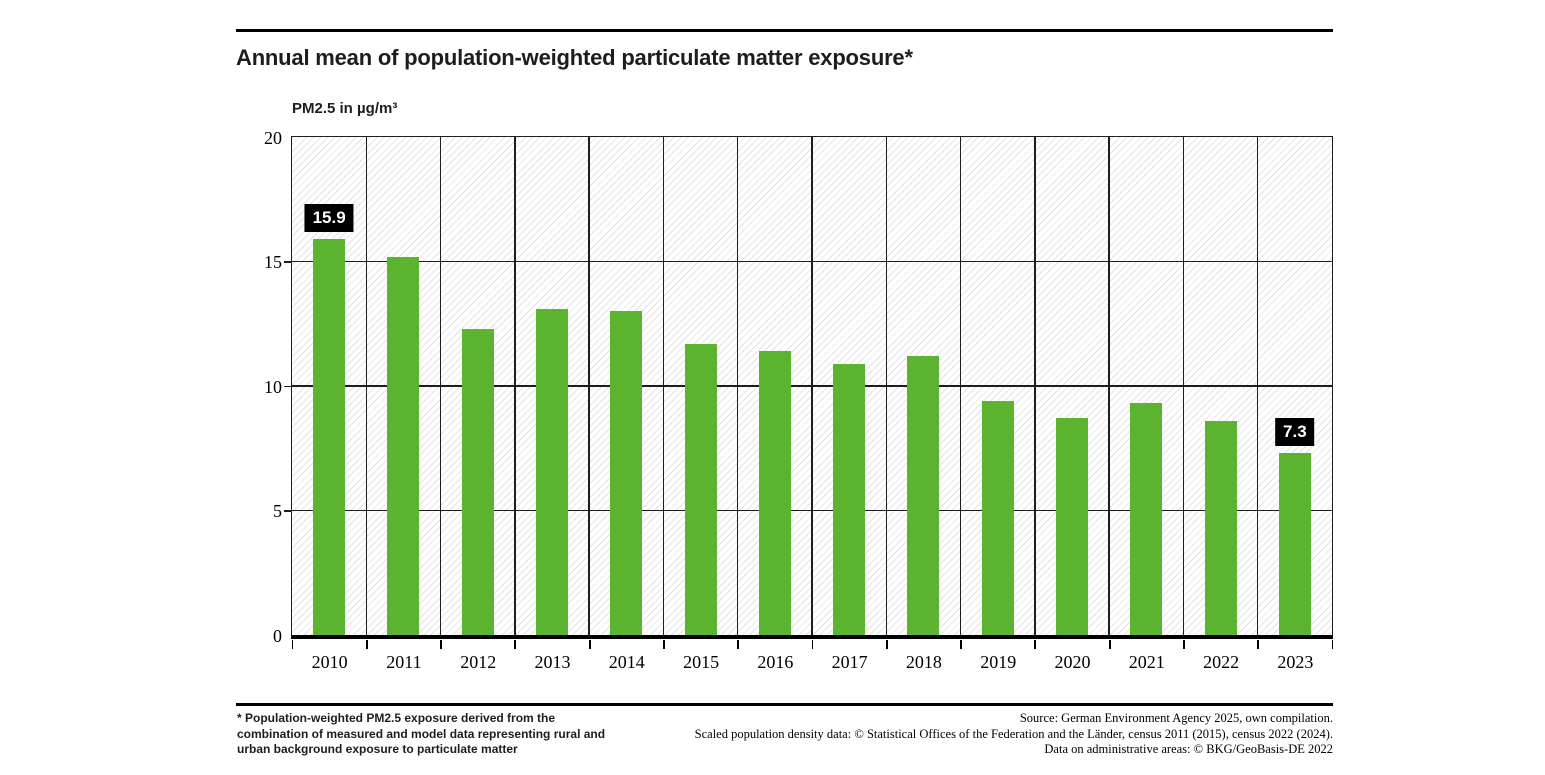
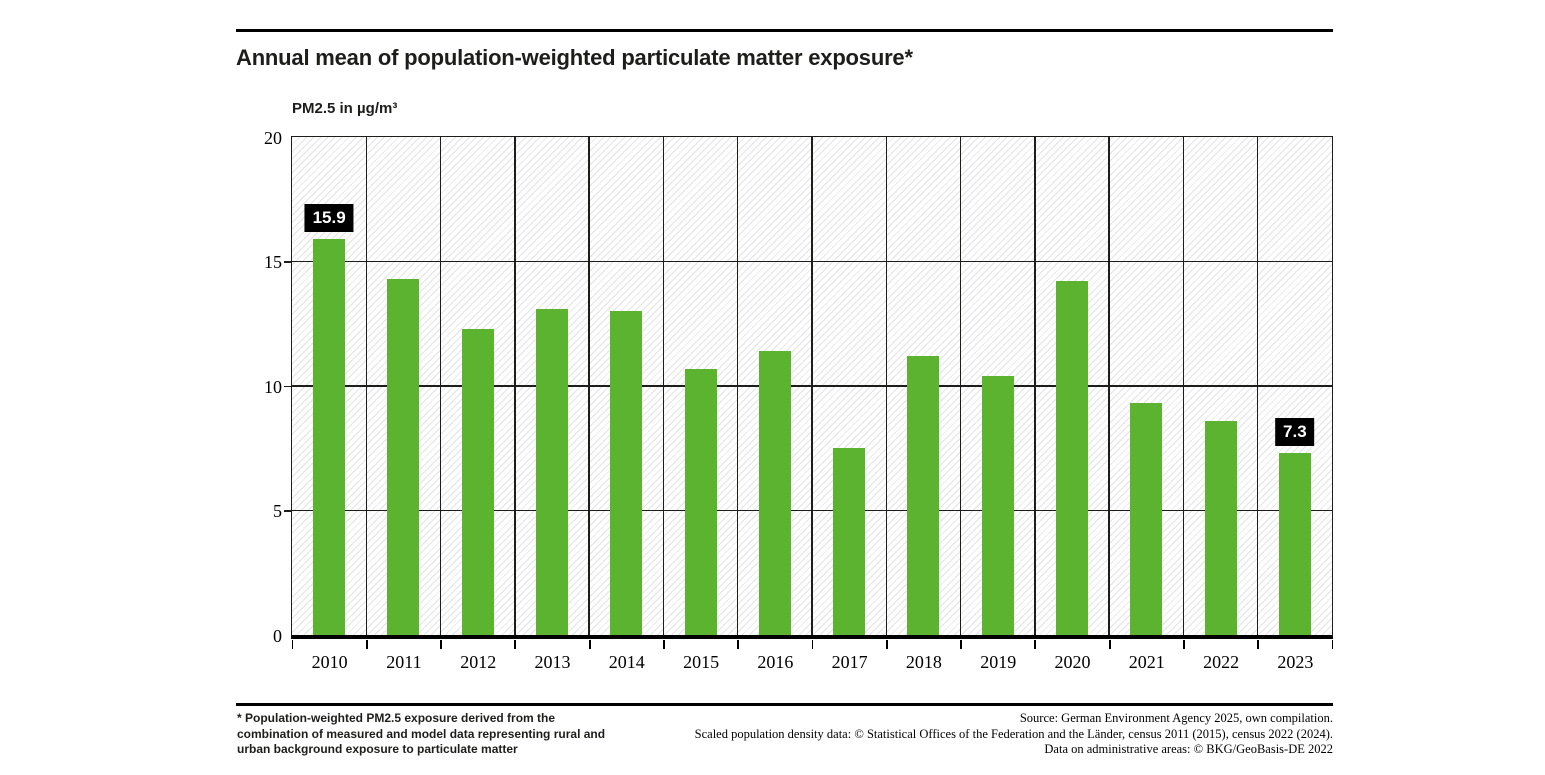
2011: 15.2 -> 14.3
2015: 11.7 -> 10.7
2017: 10.9 -> 7.5
2019: 9.4 -> 10.4
2020: 8.7 -> 14.2
